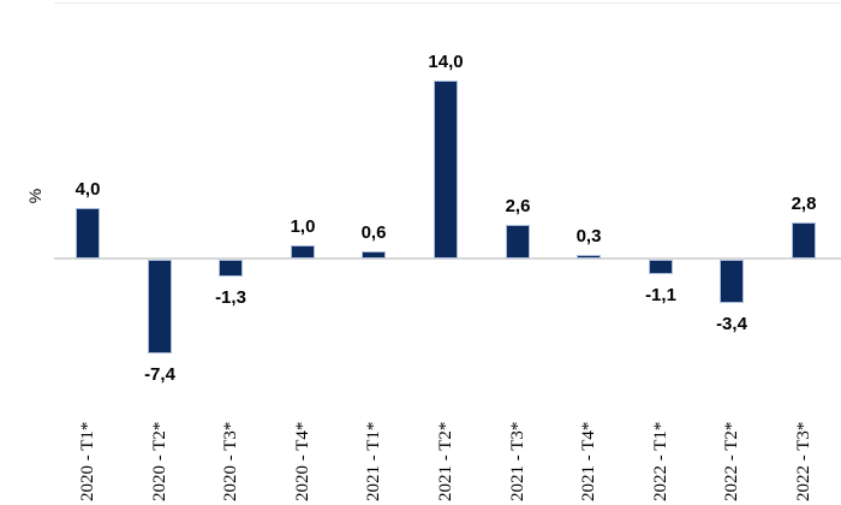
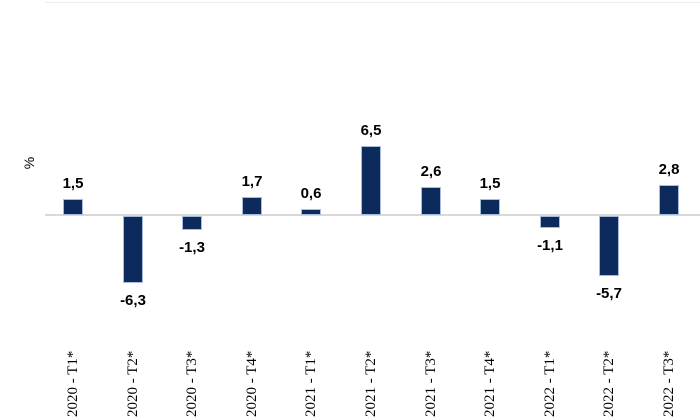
2020 - T1*: 4,0 -> 1,5
2020 - T2*: -7,4 -> -6,3
2020 - T4*: 1,0 -> 1,7
2021 - T2*: 14,0 -> 6,5
2021 - T4*: 0,3 -> 1,5
2022 - T2*: -3,4 -> -5,7
